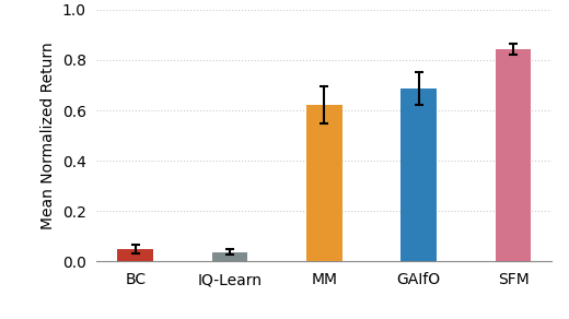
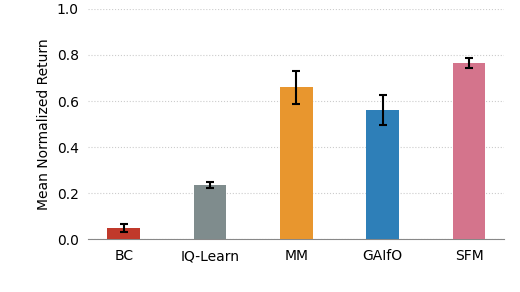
IQ-Learn: 0.038 -> 0.235
MM: 0.622 -> 0.660
GAIfO: 0.685 -> 0.560
SFM: 0.843 -> 0.765
